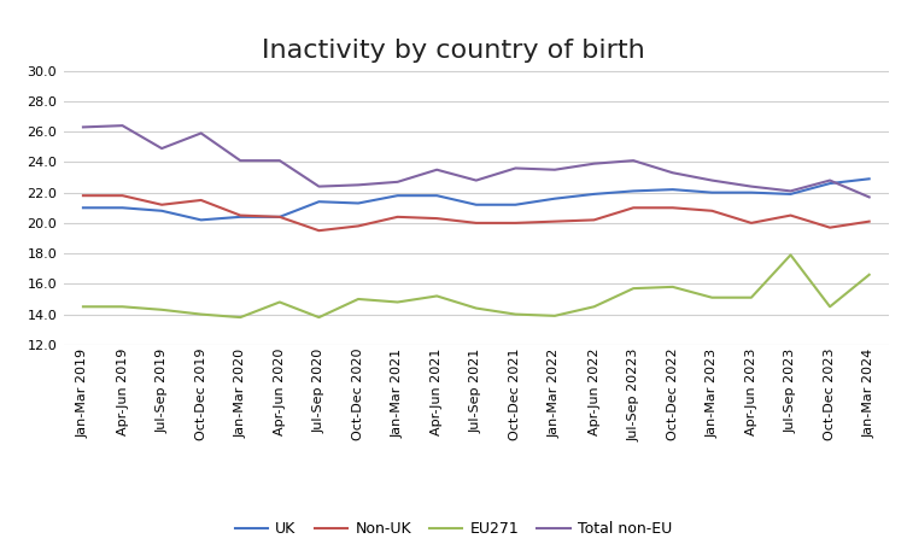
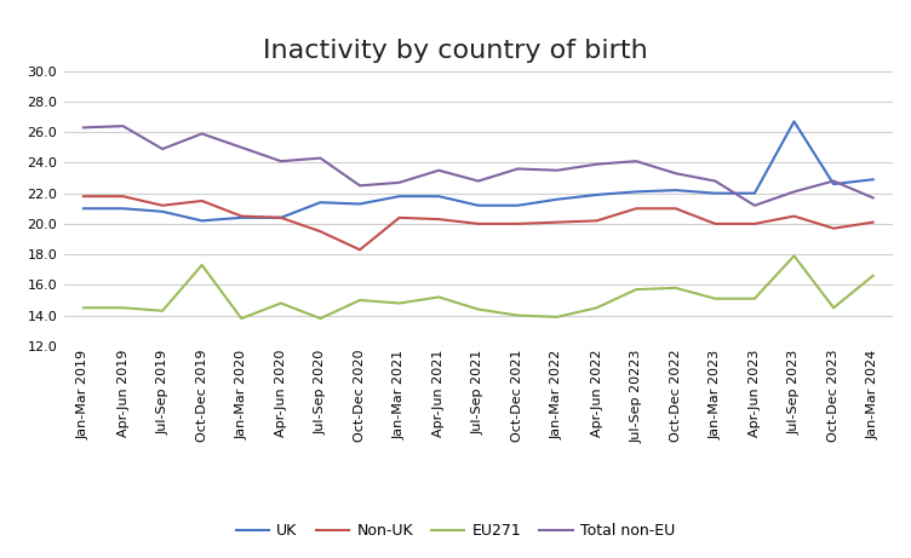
EU271/Oct-Dec 2019: 14.0 -> 17.3
Total non-EU/Jan-Mar 2020: 24.1 -> 25.0
Total non-EU/Jul-Sep 2020: 22.4 -> 24.3
Non-UK/Oct-Dec 2020: 19.8 -> 18.3
Non-UK/Jan-Mar 2023: 20.8 -> 20.0
Total non-EU/Apr-Jun 2023: 22.4 -> 21.2
UK/Jul-Sep 2023: 21.9 -> 26.7
